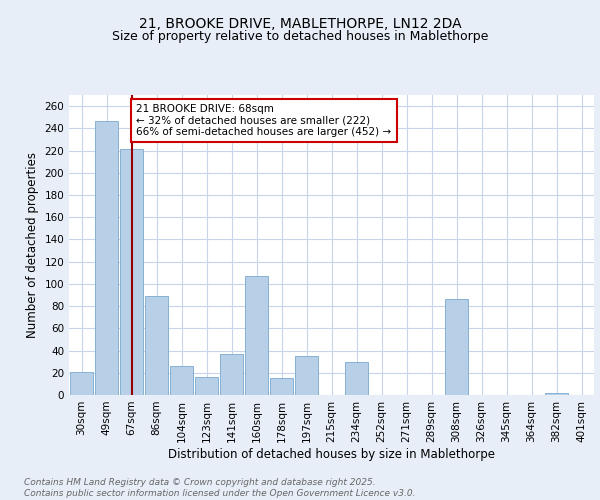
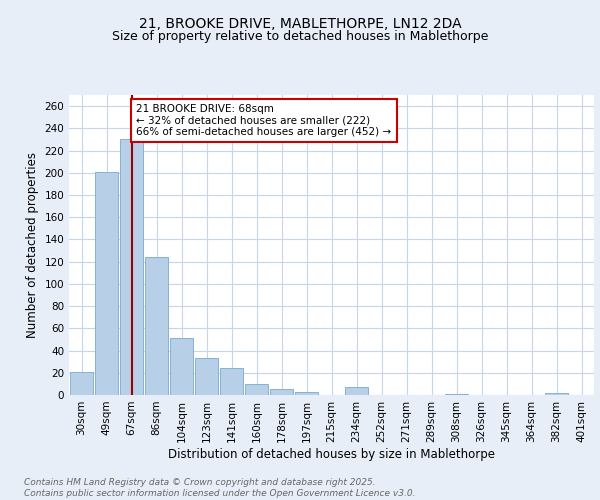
49sqm: 247 -> 201
67sqm: 221 -> 230
86sqm: 89 -> 124
104sqm: 26 -> 51
123sqm: 16 -> 33
141sqm: 37 -> 24
160sqm: 107 -> 10
178sqm: 15 -> 5
197sqm: 35 -> 3
234sqm: 30 -> 7
308sqm: 86 -> 1
